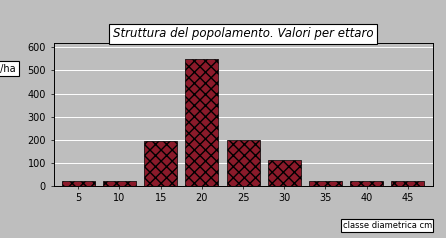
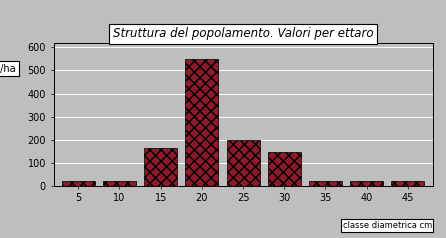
15: 195 -> 165
30: 110 -> 145
